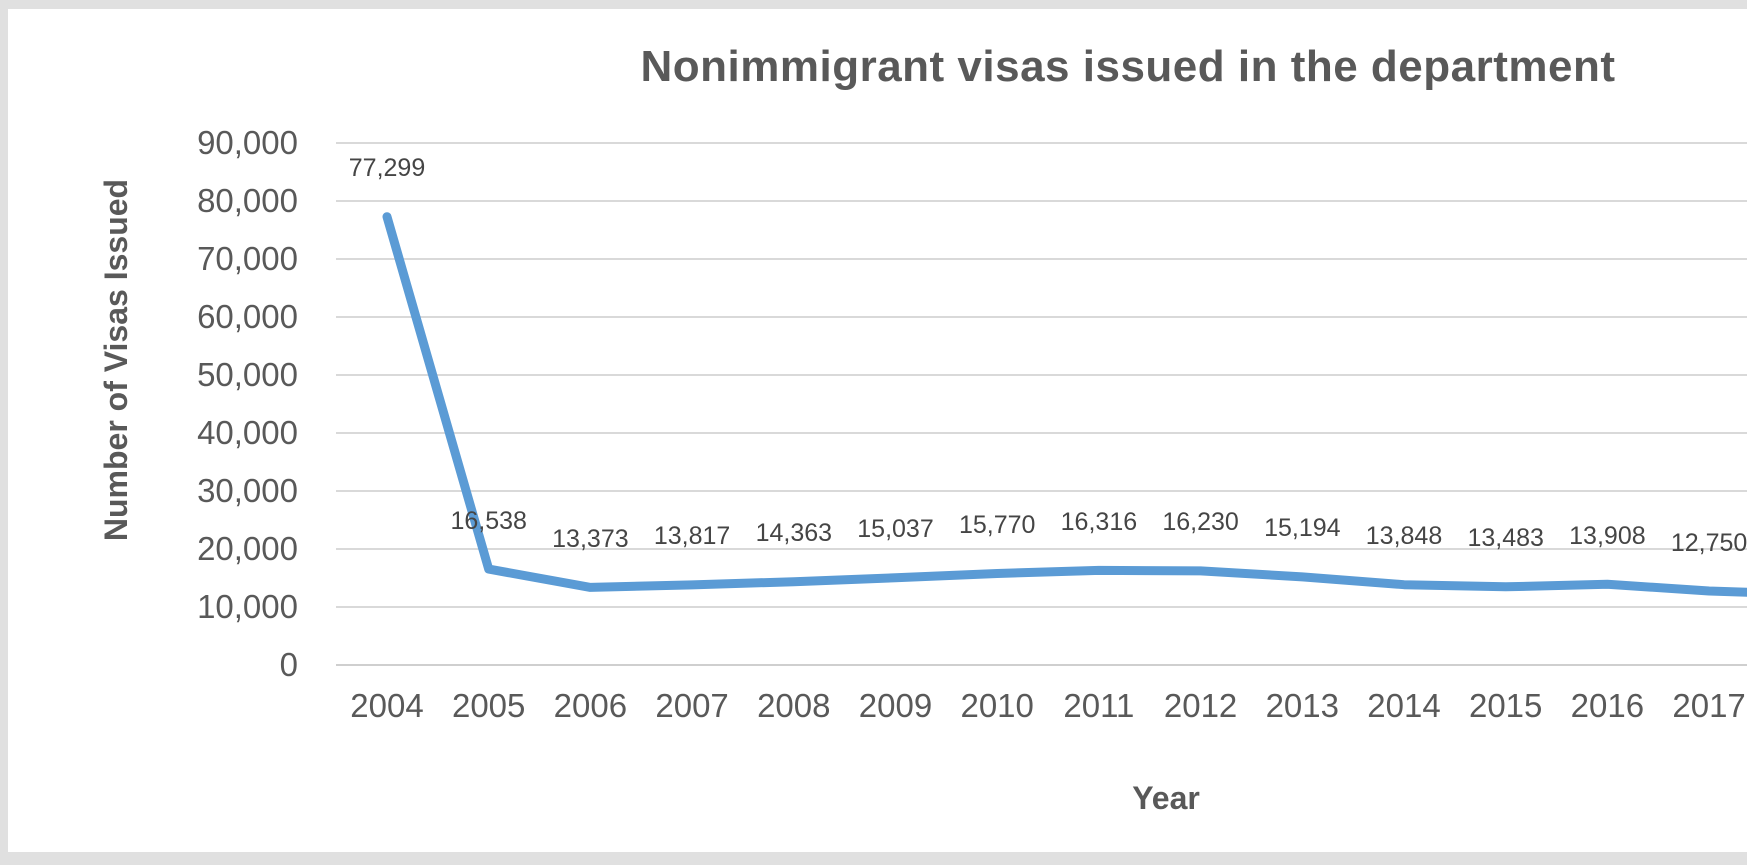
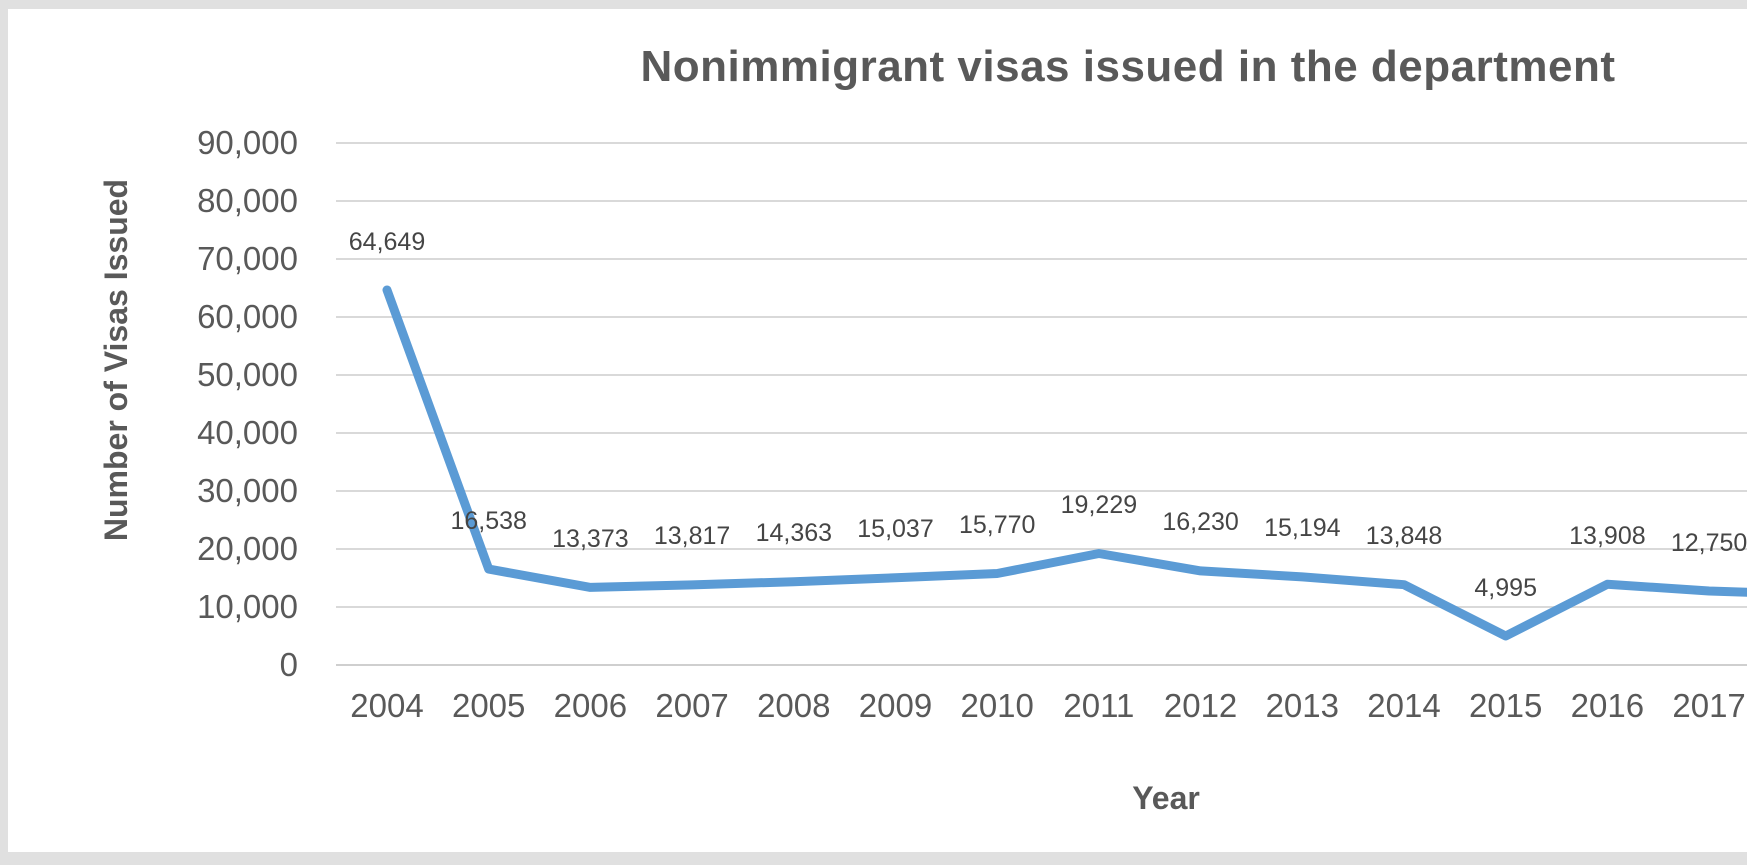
2004: 77,299 -> 64,649
2011: 16,316 -> 19,229
2015: 13,483 -> 4,995
